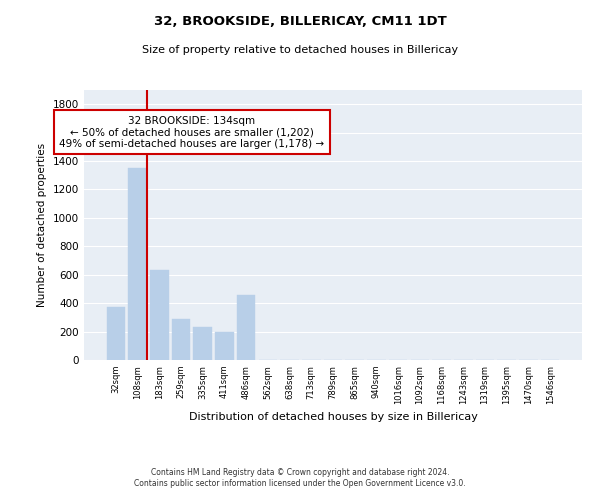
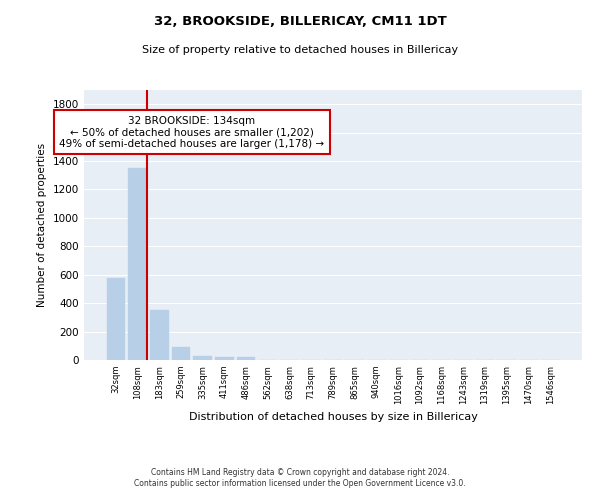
32sqm: 370 -> 580
183sqm: 630 -> 350
259sqm: 290 -> 90
335sqm: 230 -> 30
411sqm: 200 -> 20
486sqm: 460 -> 20
